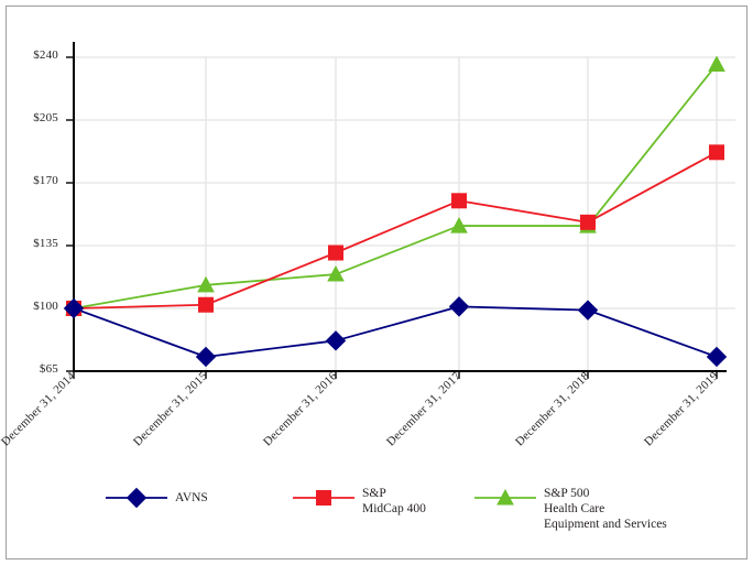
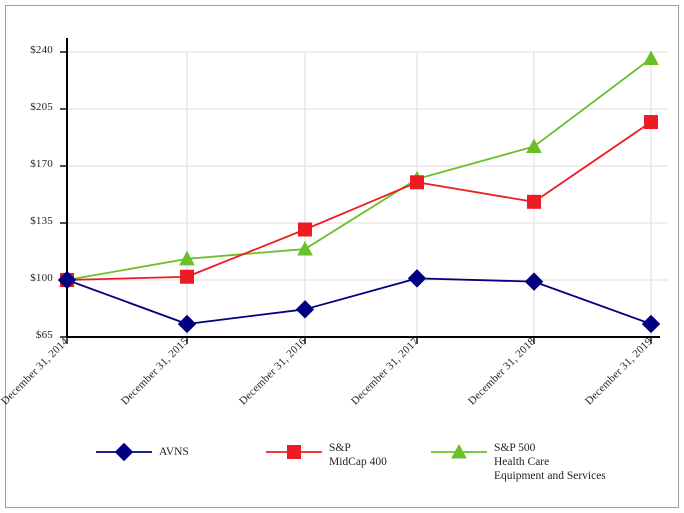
S&P 500 Health Care Equipment and Services/December 31, 2017: $146 -> $162
S&P 500 Health Care Equipment and Services/December 31, 2018: $146 -> $182
S&P MidCap 400/December 31, 2019: $187 -> $197
